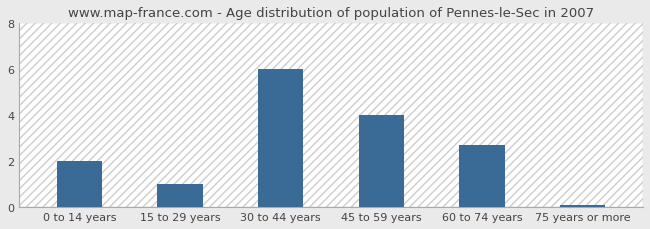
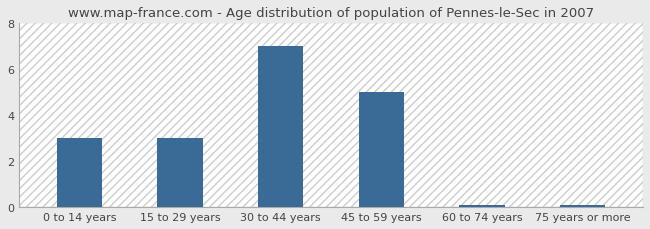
0 to 14 years: 2.00 -> 3.00
15 to 29 years: 1.00 -> 3.00
30 to 44 years: 6.00 -> 7.00
45 to 59 years: 4.00 -> 5.00
60 to 74 years: 2.70 -> 0.08
